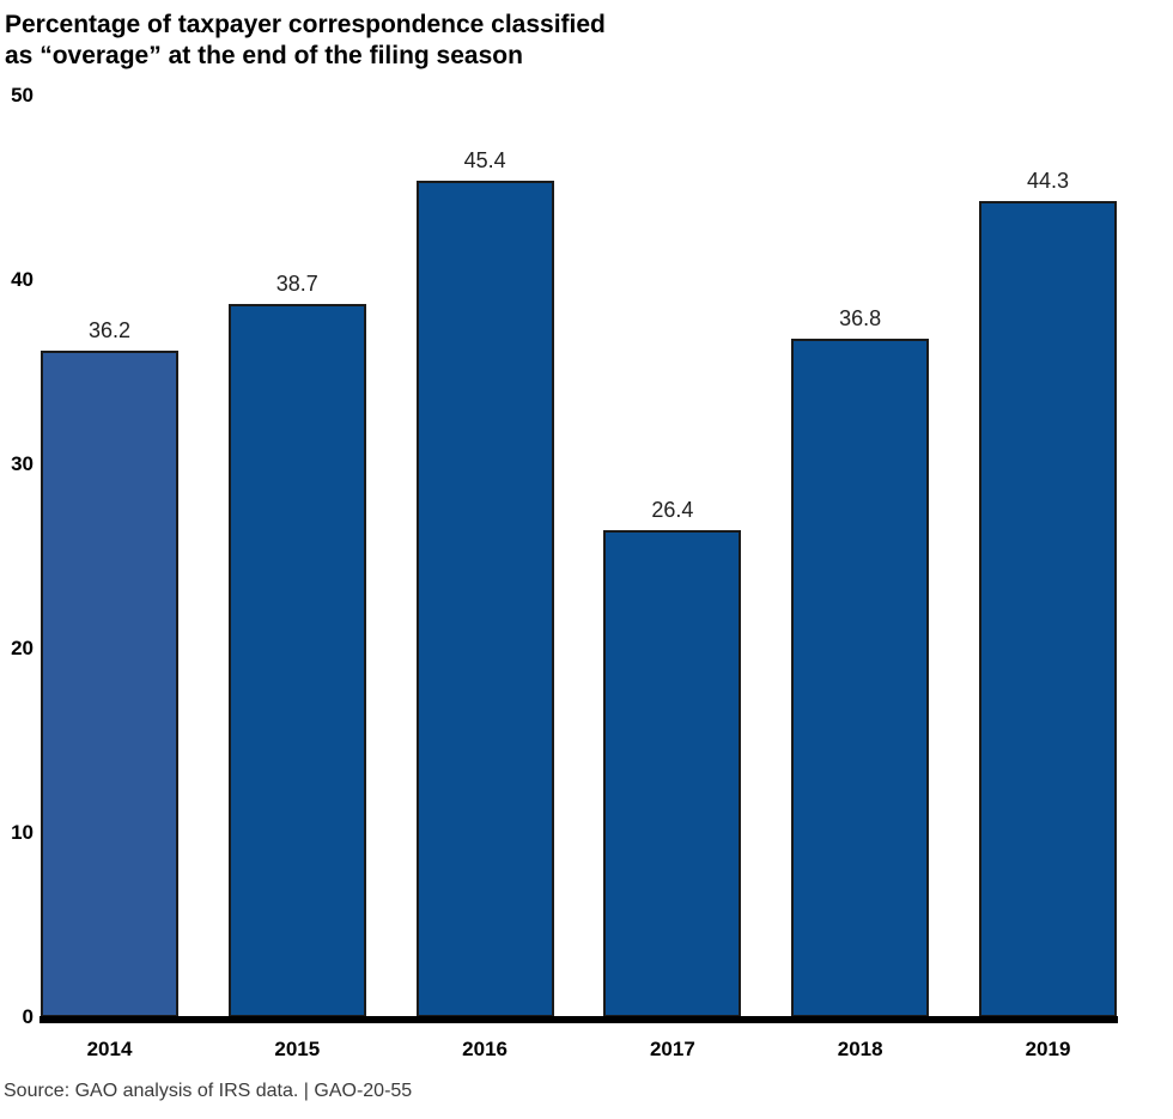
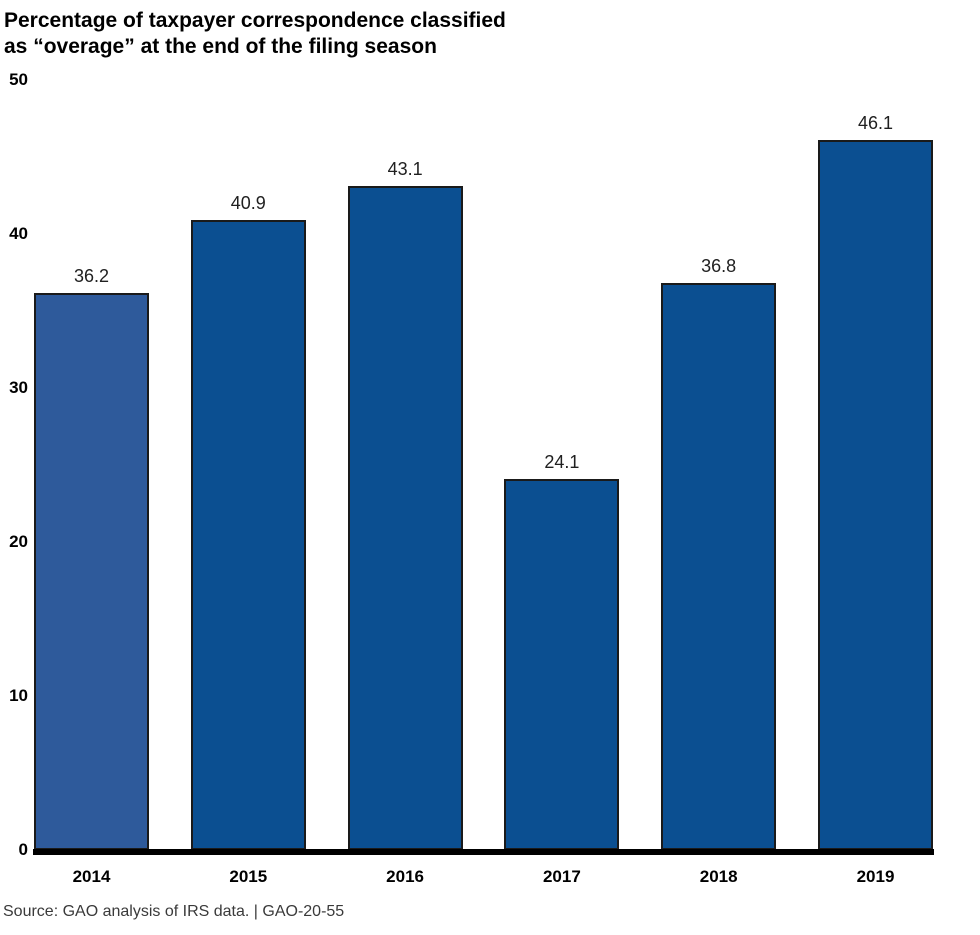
2015: 38.7 -> 40.9
2016: 45.4 -> 43.1
2017: 26.4 -> 24.1
2019: 44.3 -> 46.1
